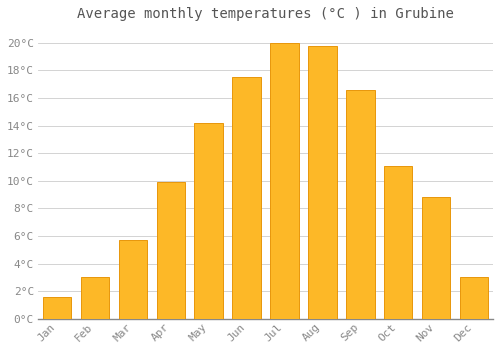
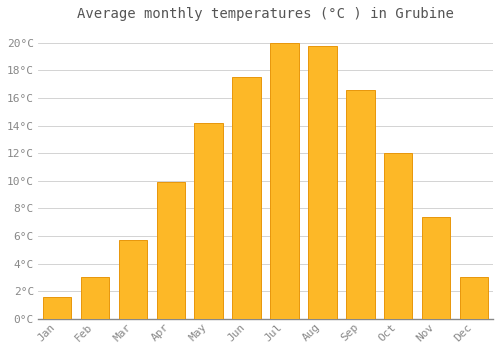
Oct: 11.1°C -> 12.0°C
Nov: 8.8°C -> 7.4°C
